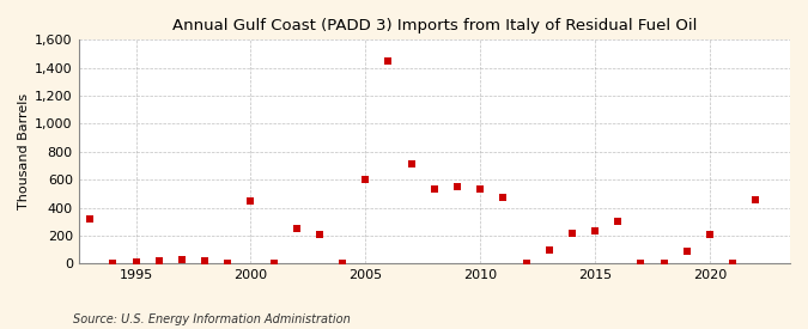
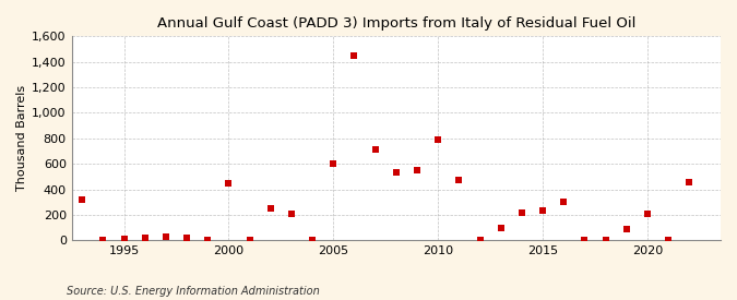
2010: 530 -> 790
